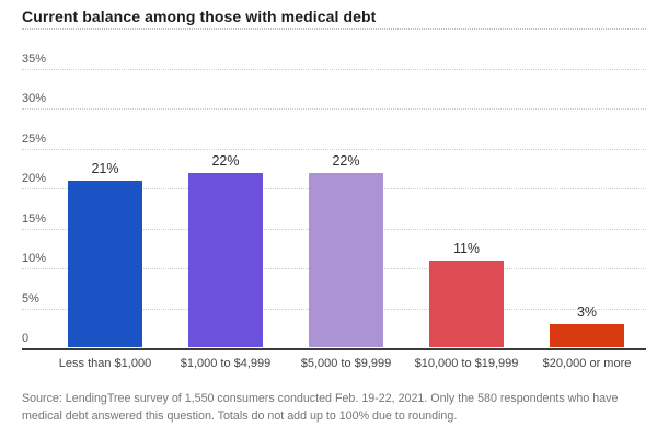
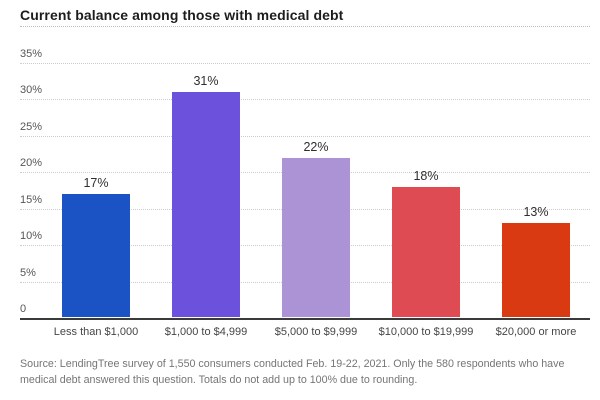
Less than $1,000: 21% -> 17%
$1,000 to $4,999: 22% -> 31%
$10,000 to $19,999: 11% -> 18%
$20,000 or more: 3% -> 13%
